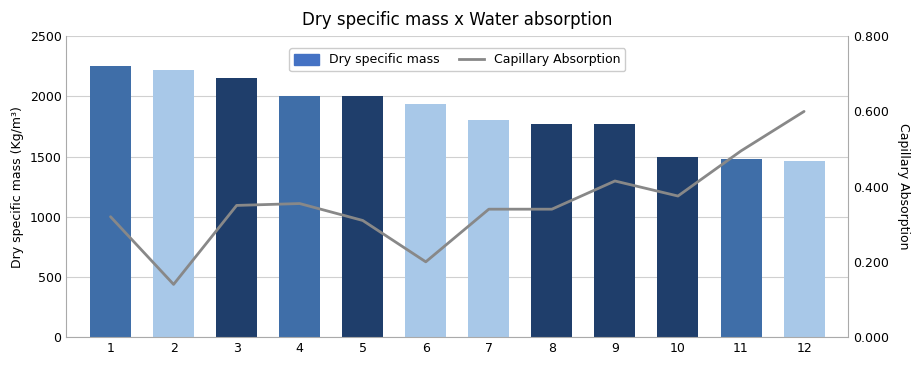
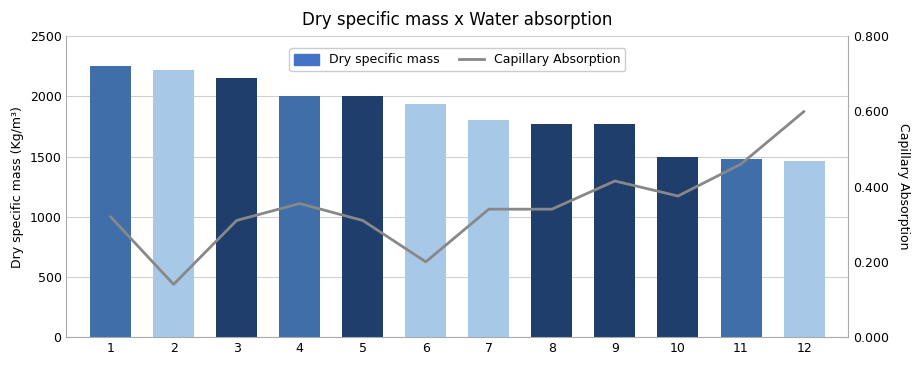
Capillary Absorption/3: 0.350 -> 0.310
Capillary Absorption/11: 0.495 -> 0.460
